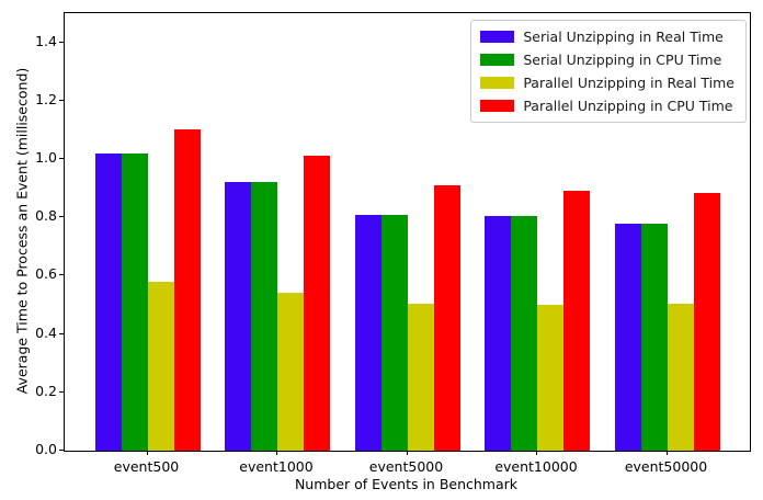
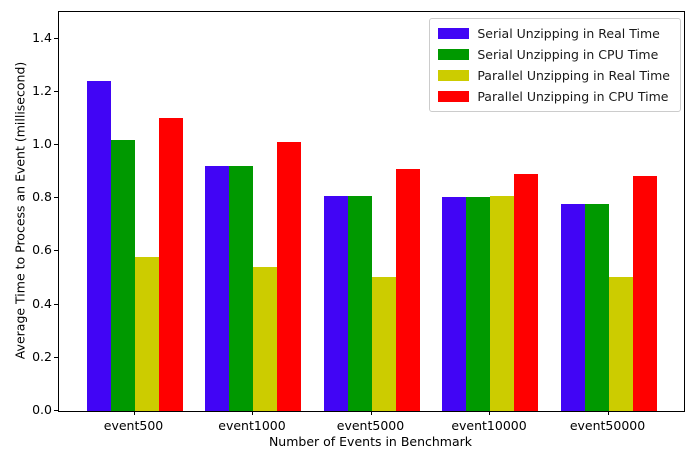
Serial Unzipping in Real Time/event500: 1.02 -> 1.24
Parallel Unzipping in Real Time/event10000: 0.50 -> 0.81
